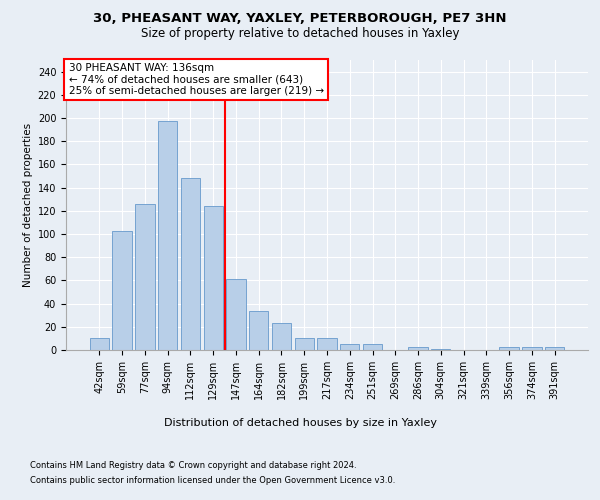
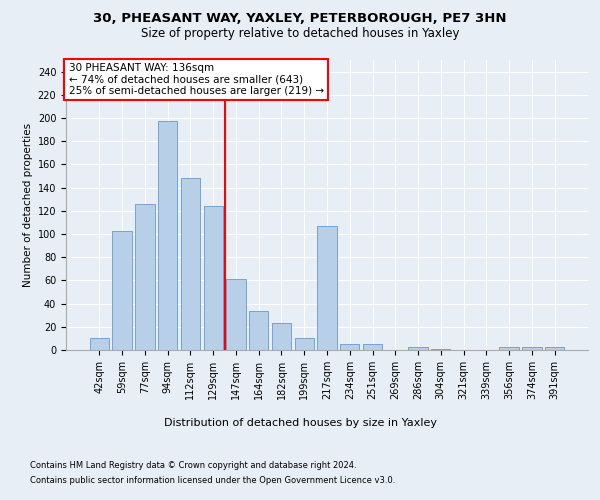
217sqm: 10 -> 107
